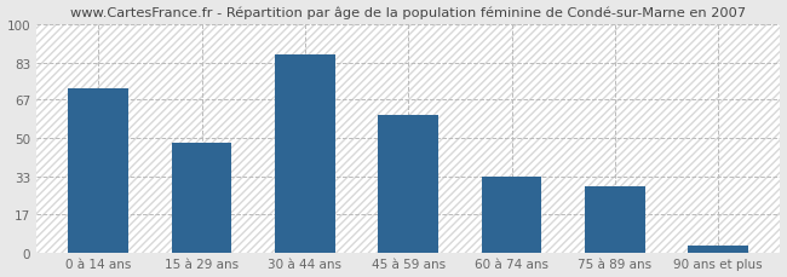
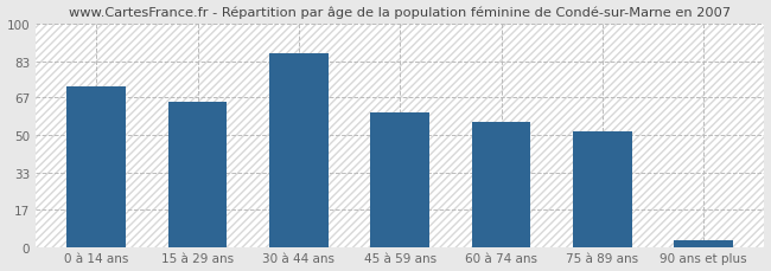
15 à 29 ans: 48 -> 65
60 à 74 ans: 33 -> 56
75 à 89 ans: 29 -> 52
